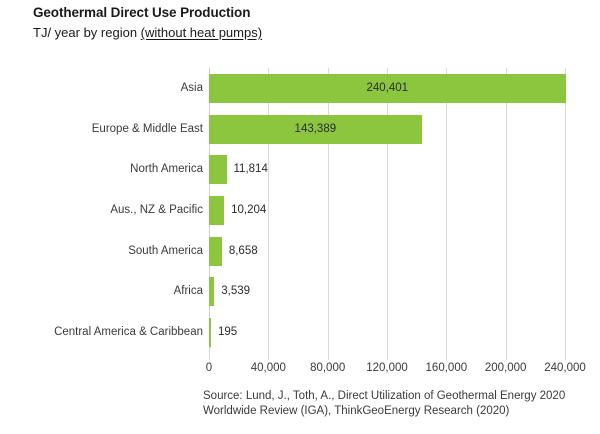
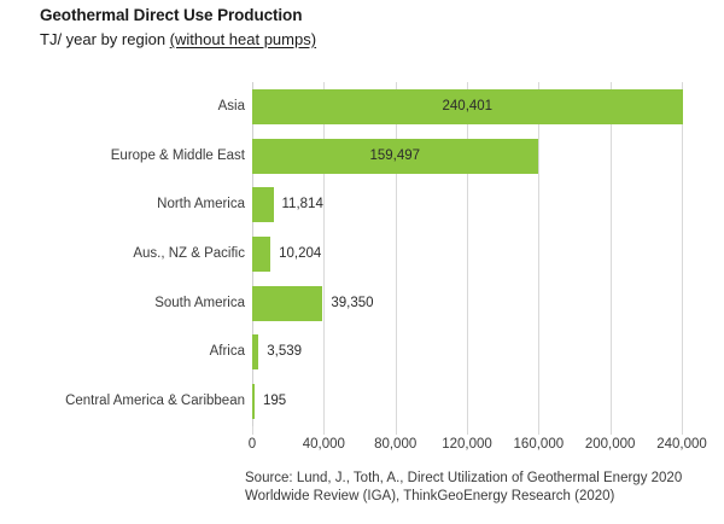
Europe & Middle East: 143,389 -> 159,497
South America: 8,658 -> 39,350
